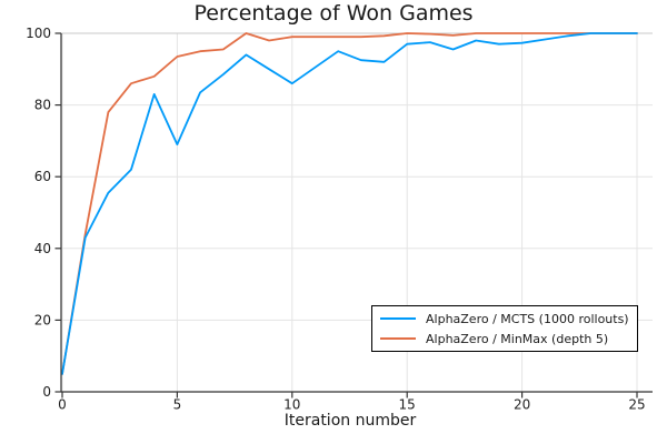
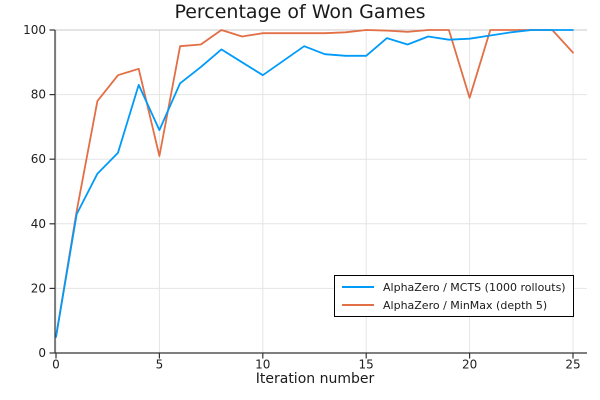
AlphaZero / MinMax (depth 5)/5: 94 -> 61
AlphaZero / MCTS (1000 rollouts)/15: 97 -> 92
AlphaZero / MinMax (depth 5)/20: 100 -> 79
AlphaZero / MinMax (depth 5)/25: 100 -> 93
